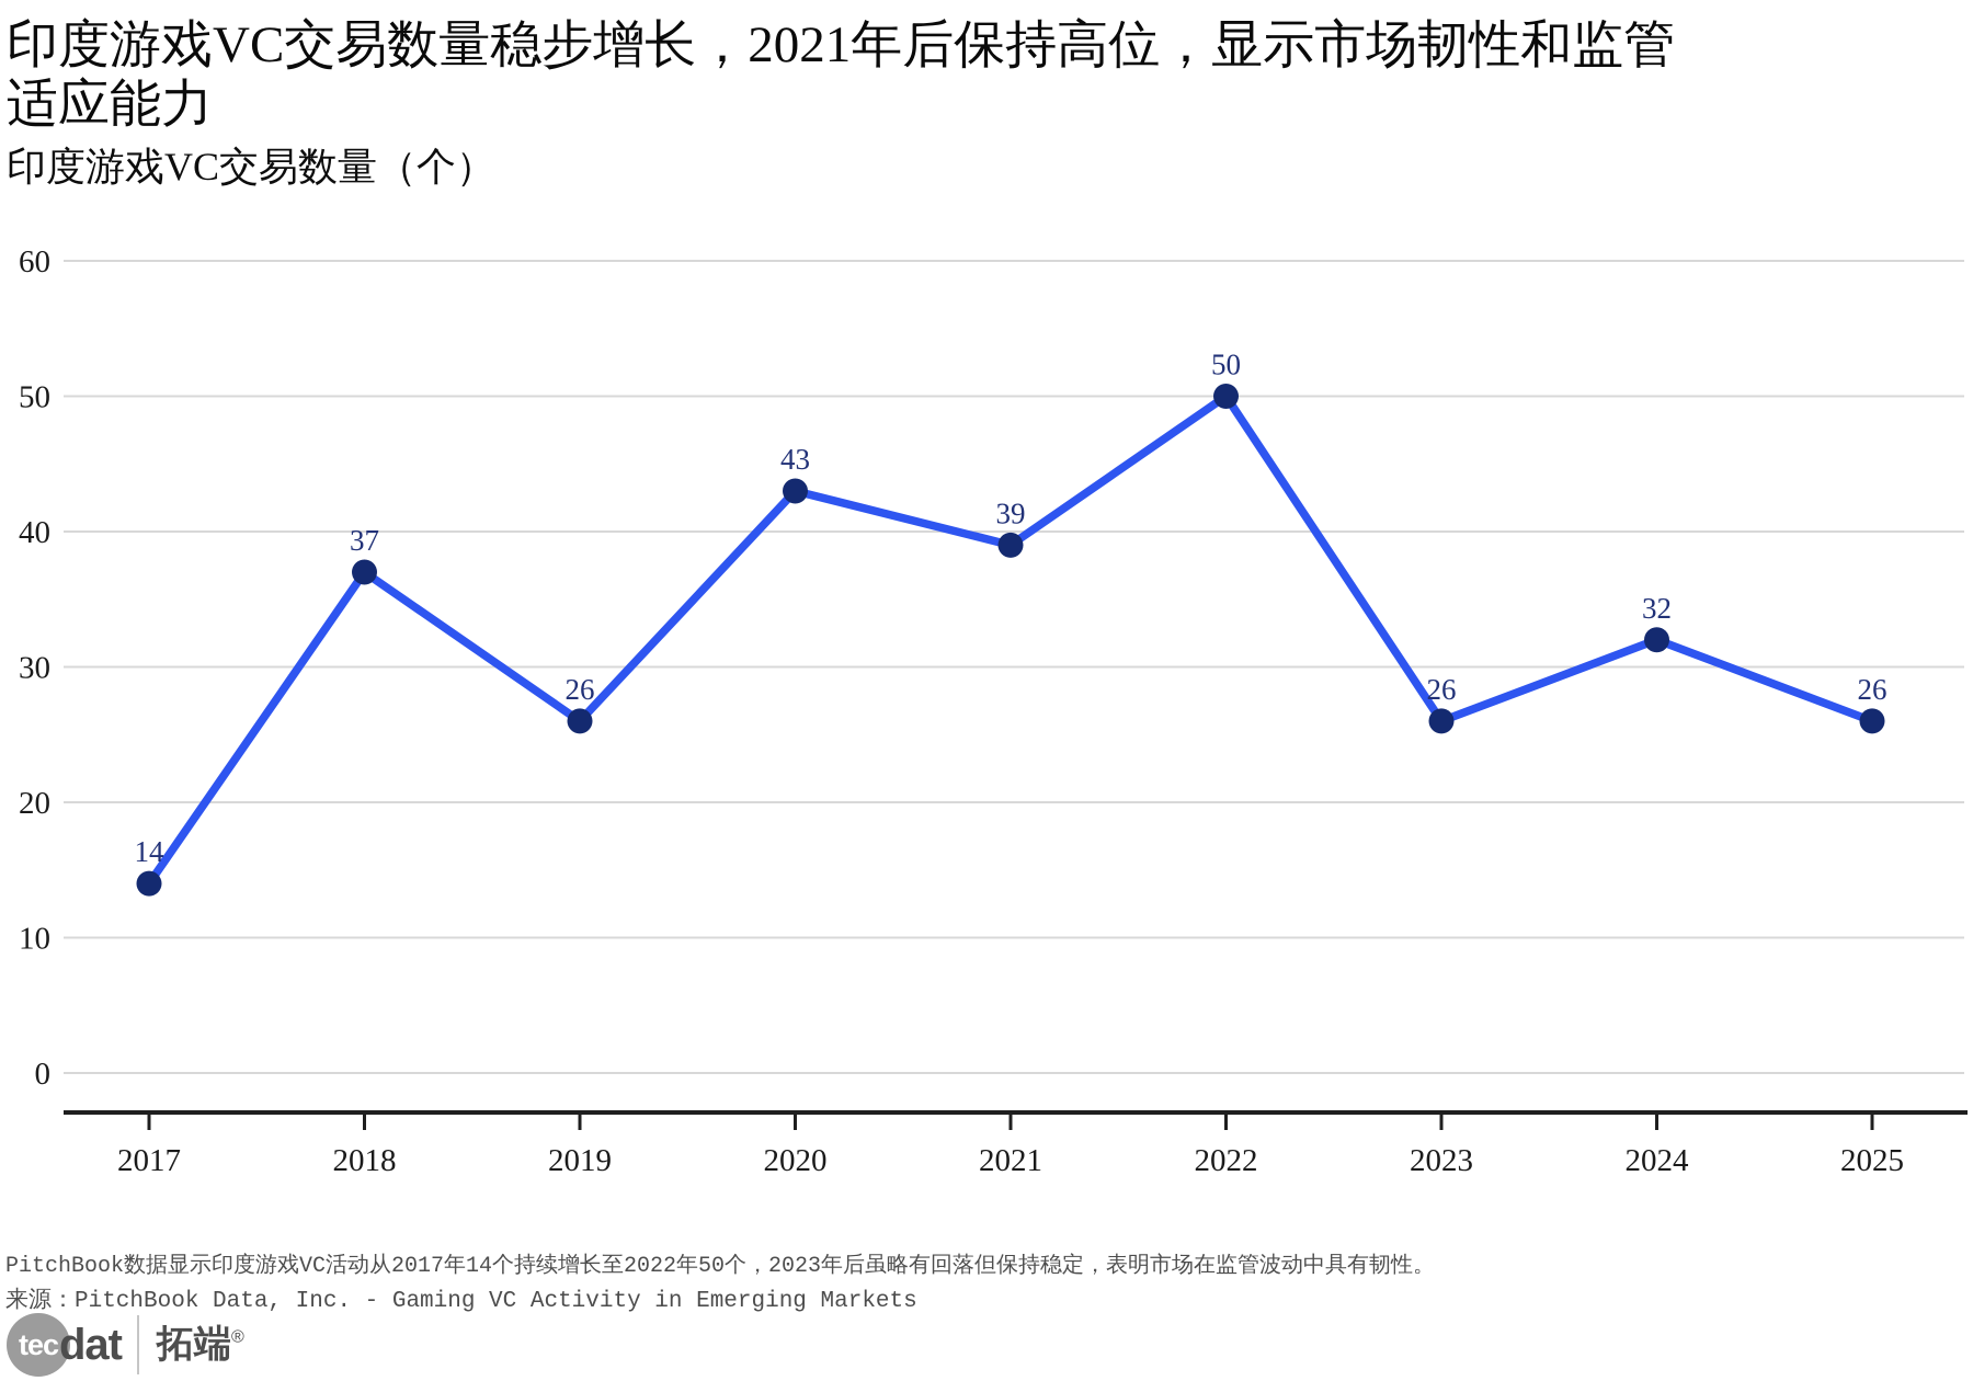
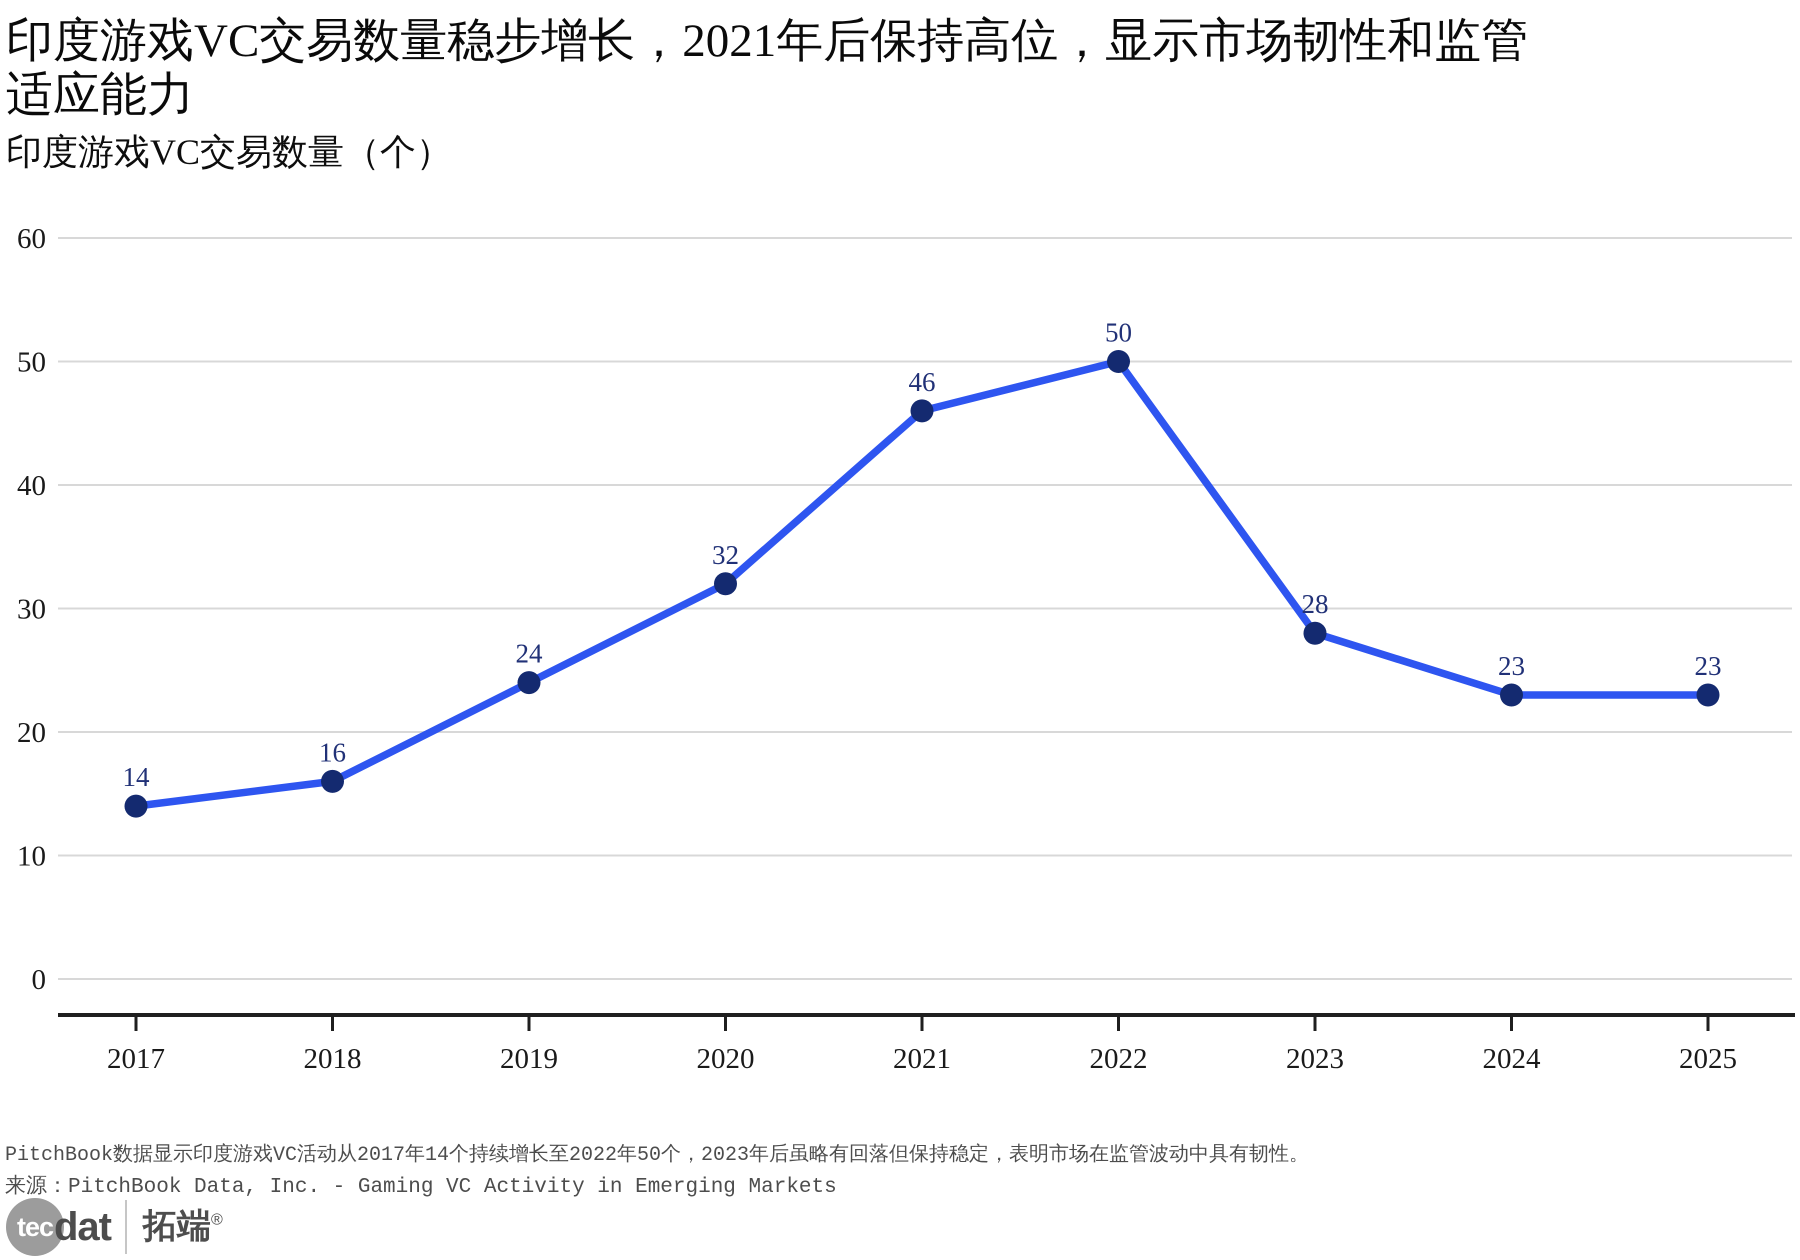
2018: 37 -> 16
2019: 26 -> 24
2020: 43 -> 32
2021: 39 -> 46
2023: 26 -> 28
2024: 32 -> 23
2025: 26 -> 23
